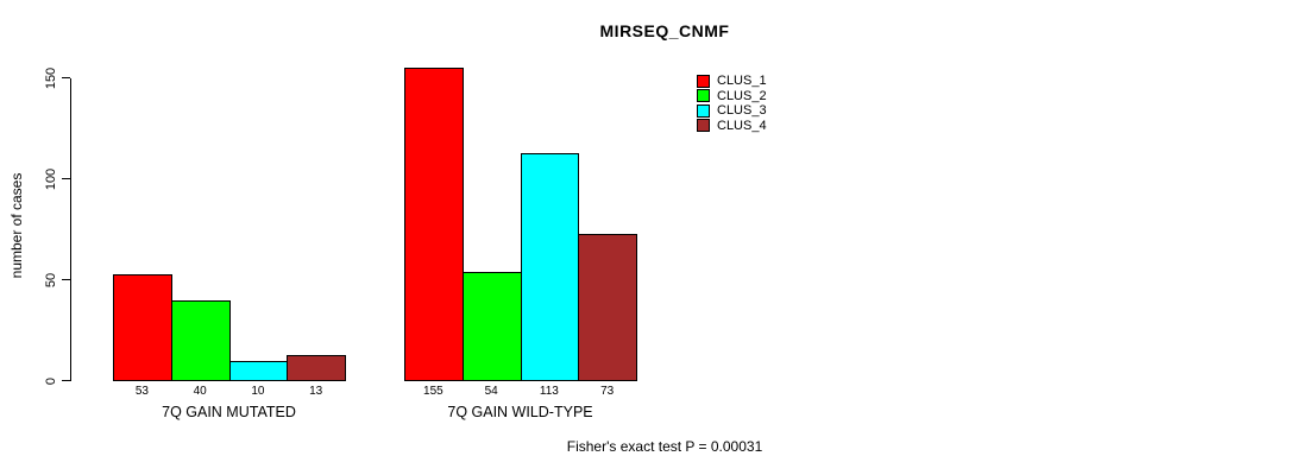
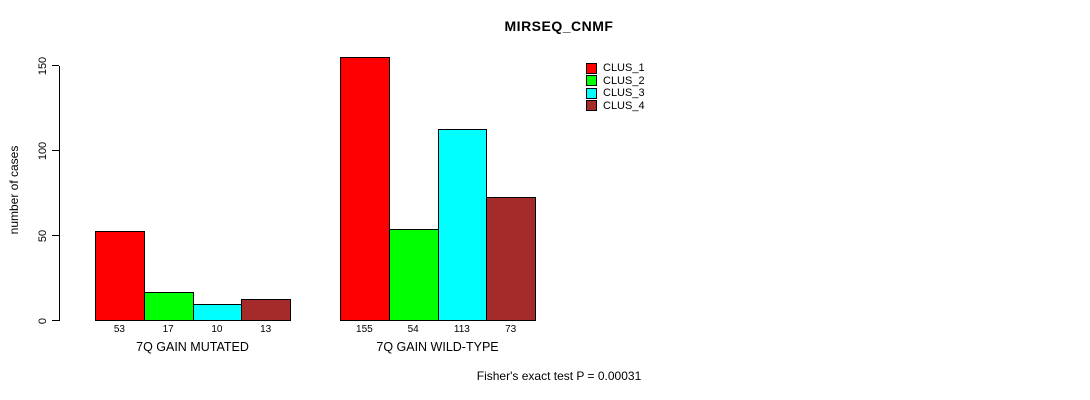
CLUS_2/7Q GAIN MUTATED: 40 -> 17
